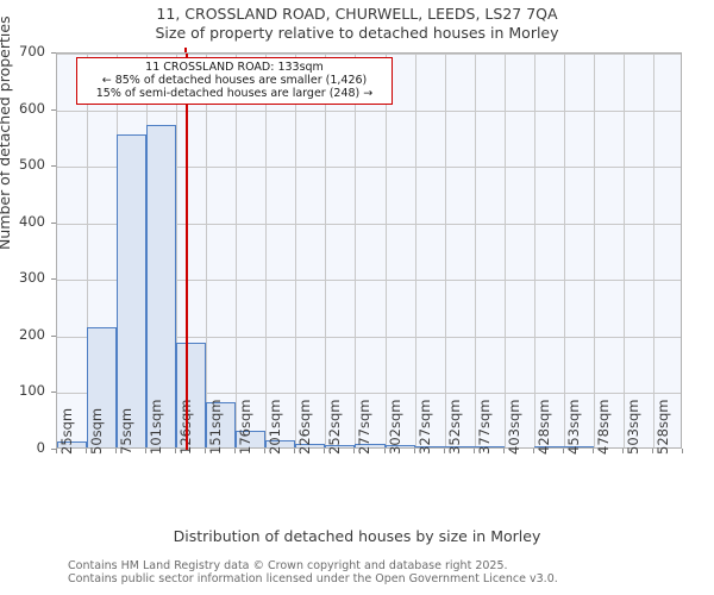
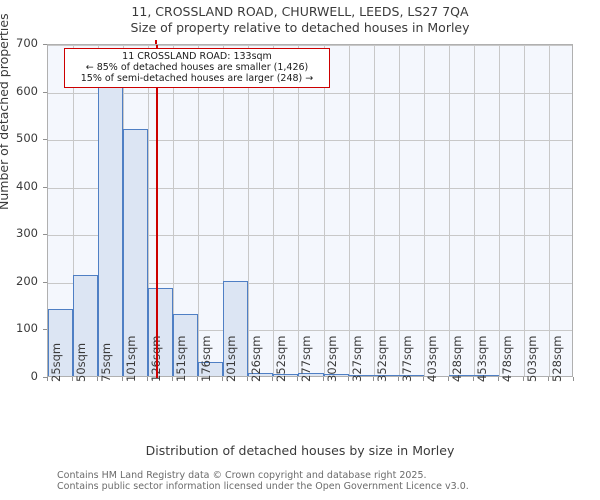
25sqm: 10 -> 140
75sqm: 550 -> 640
101sqm: 570 -> 520
151sqm: 80 -> 130
201sqm: 10 -> 200
